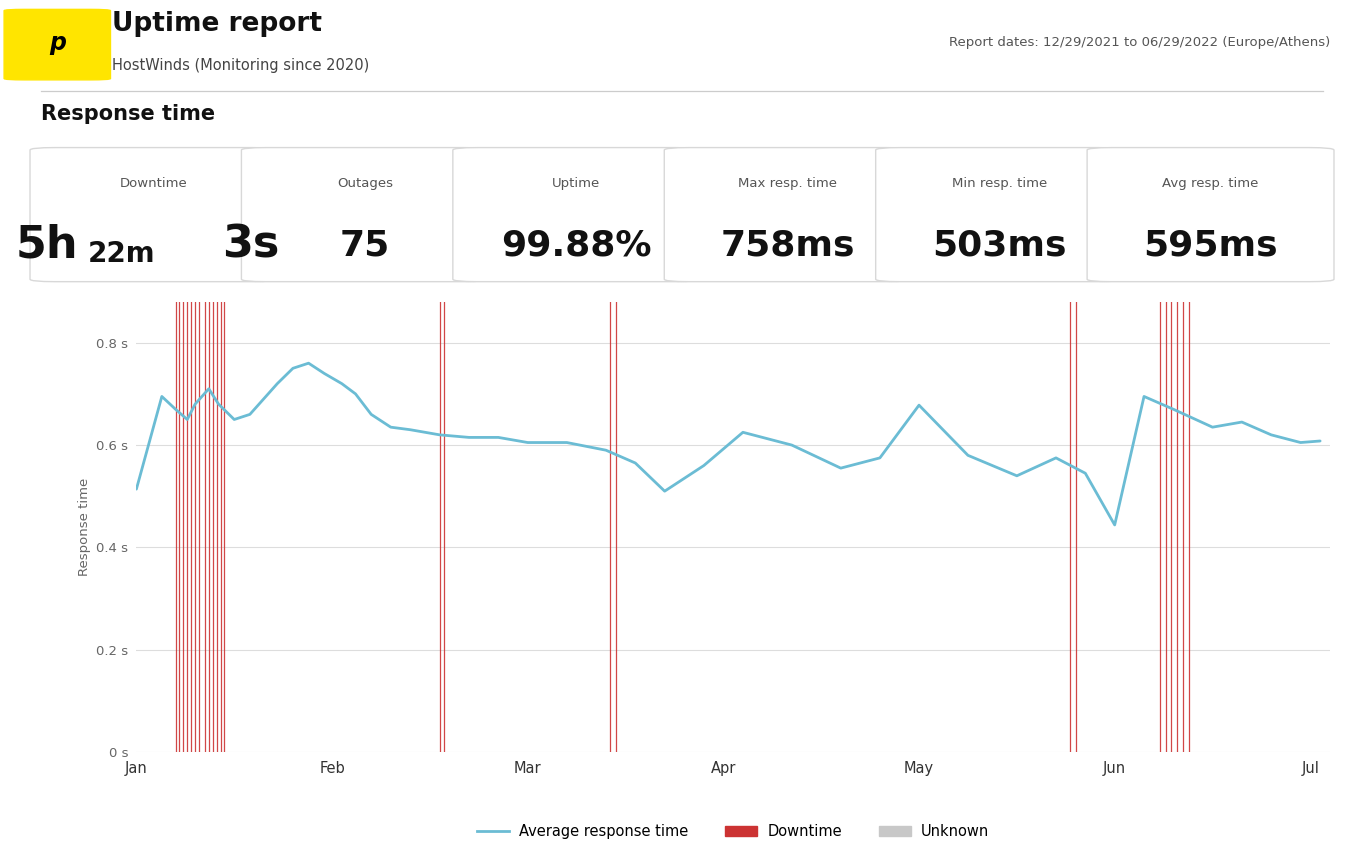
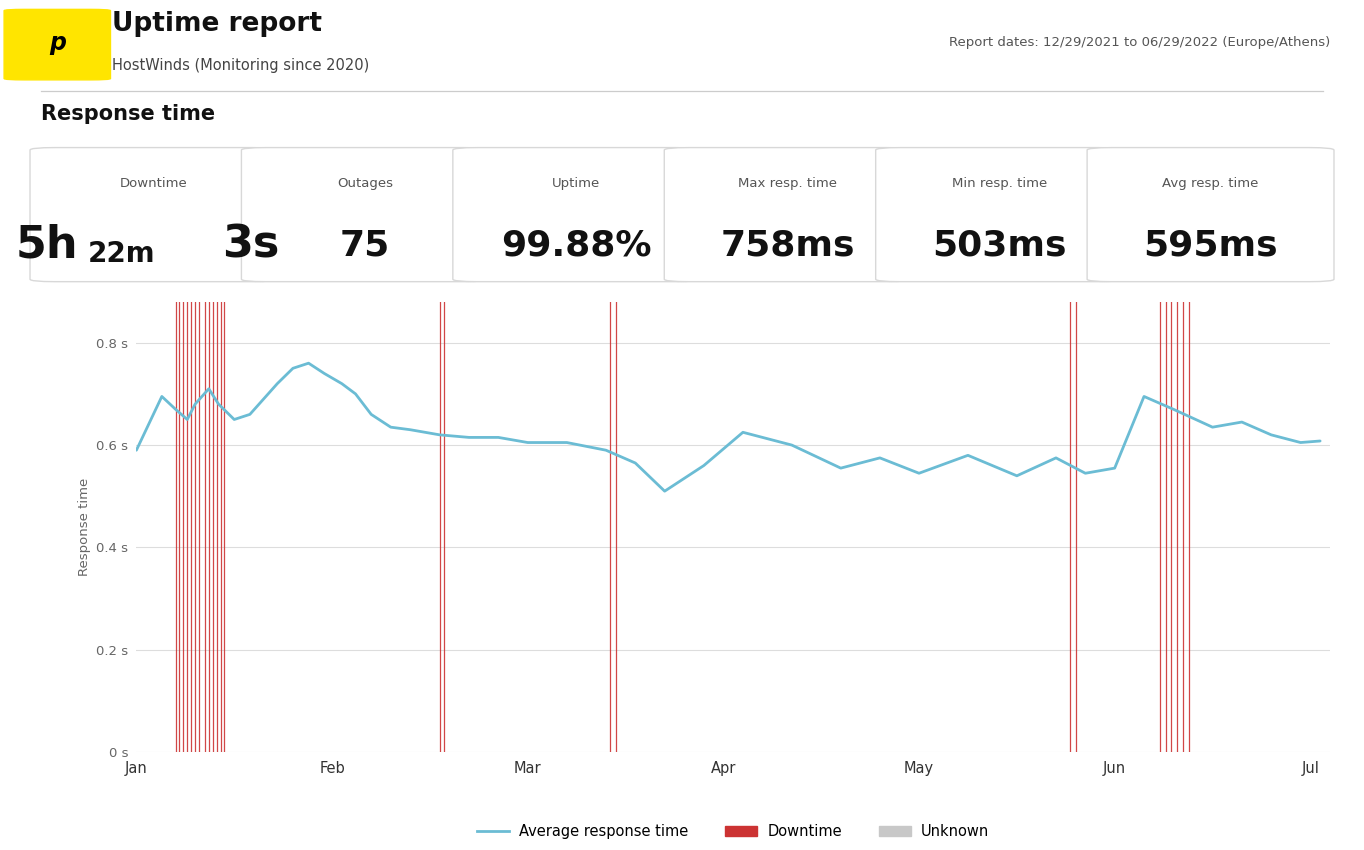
Jan: 0.514 s -> 0.590 s
May: 0.678 s -> 0.545 s
Jun: 0.444 s -> 0.555 s
